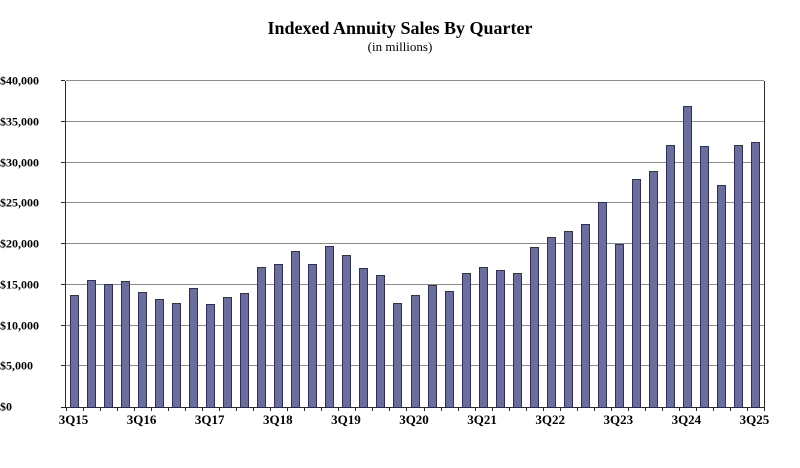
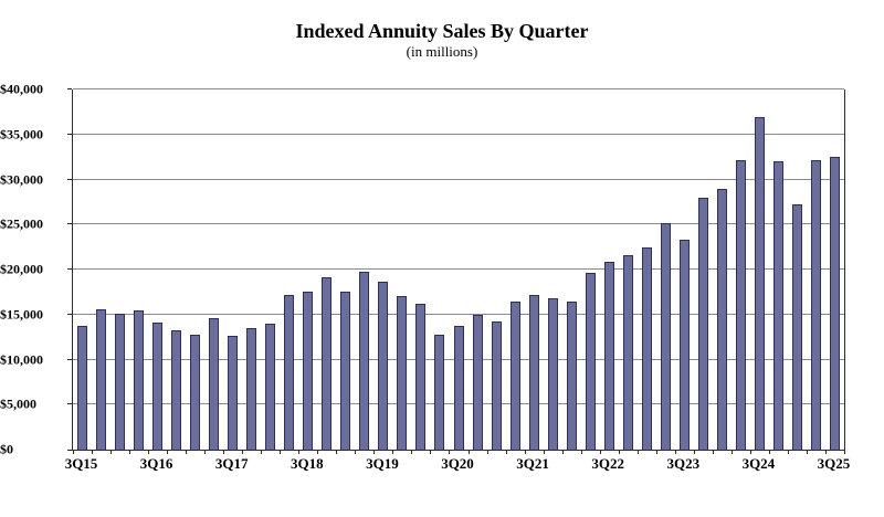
3Q23: $20000 -> $23000
